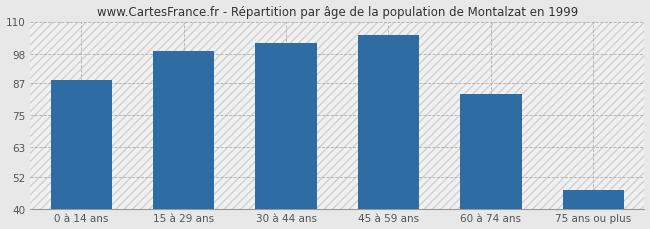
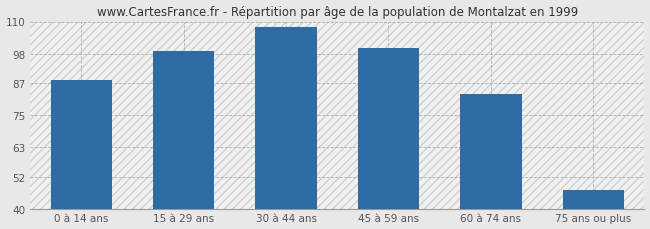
30 à 44 ans: 102 -> 108
45 à 59 ans: 105 -> 100
